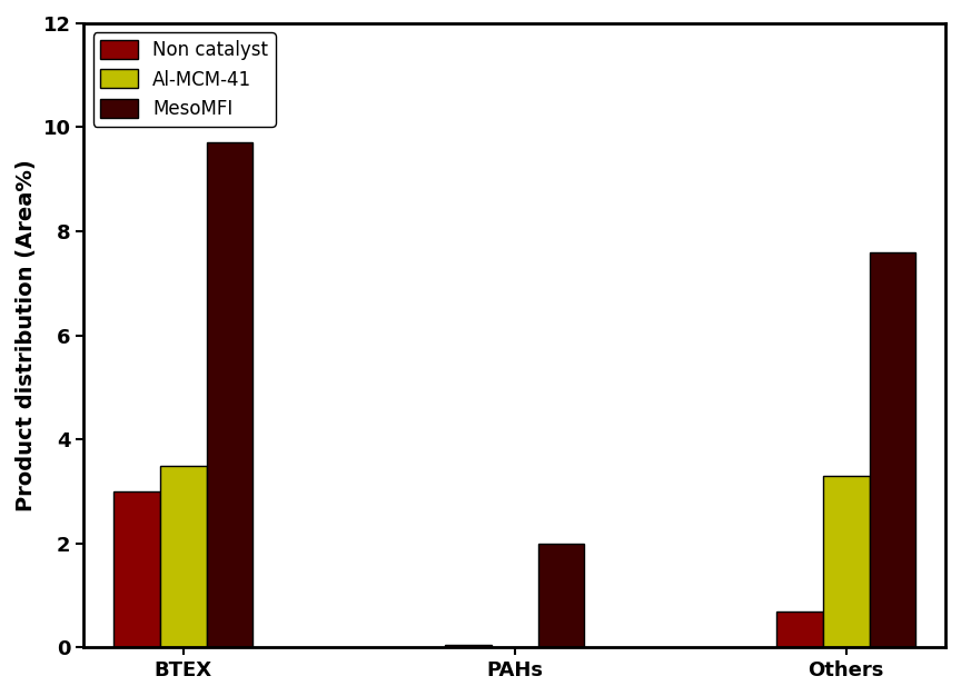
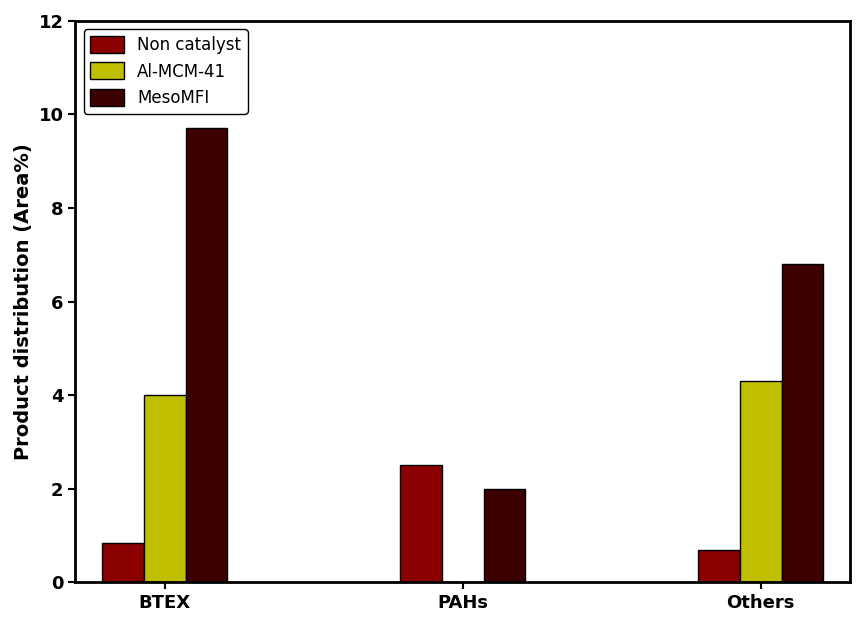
Non catalyst/BTEX: 3.00 -> 0.85
Al-MCM-41/BTEX: 3.5 -> 4.0
Non catalyst/PAHs: 0.05 -> 2.50
Al-MCM-41/Others: 3.3 -> 4.3
MesoMFI/Others: 7.6 -> 6.8
